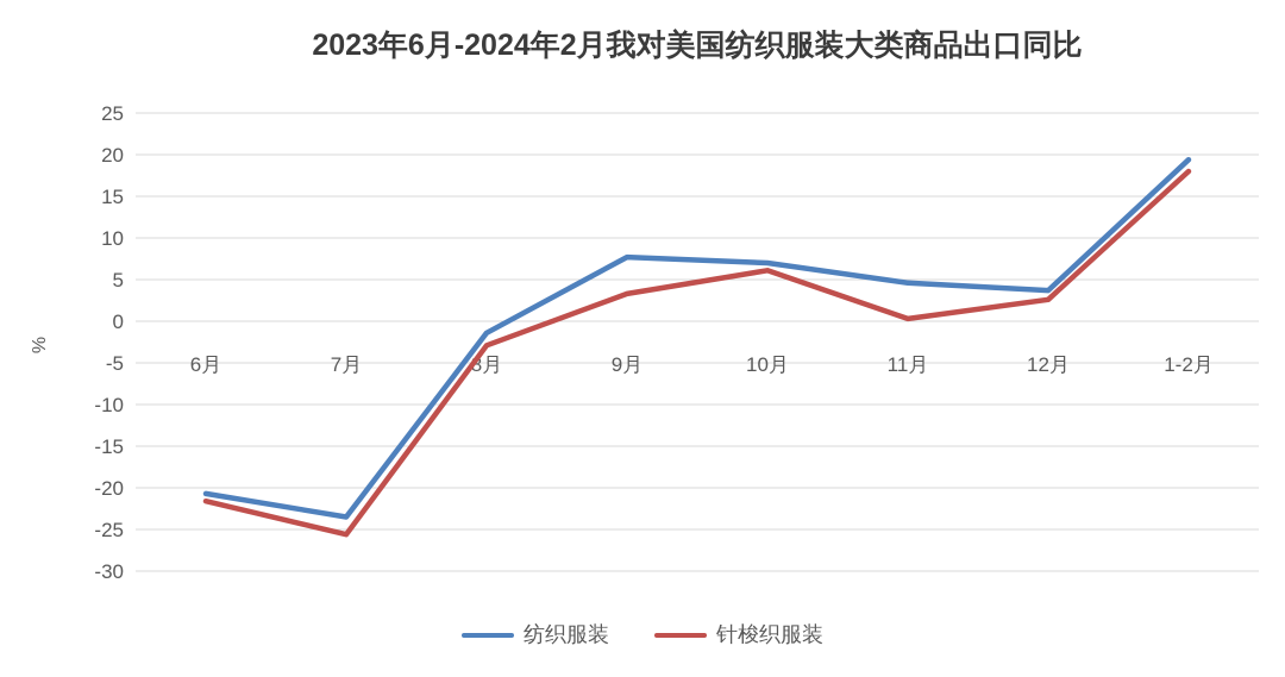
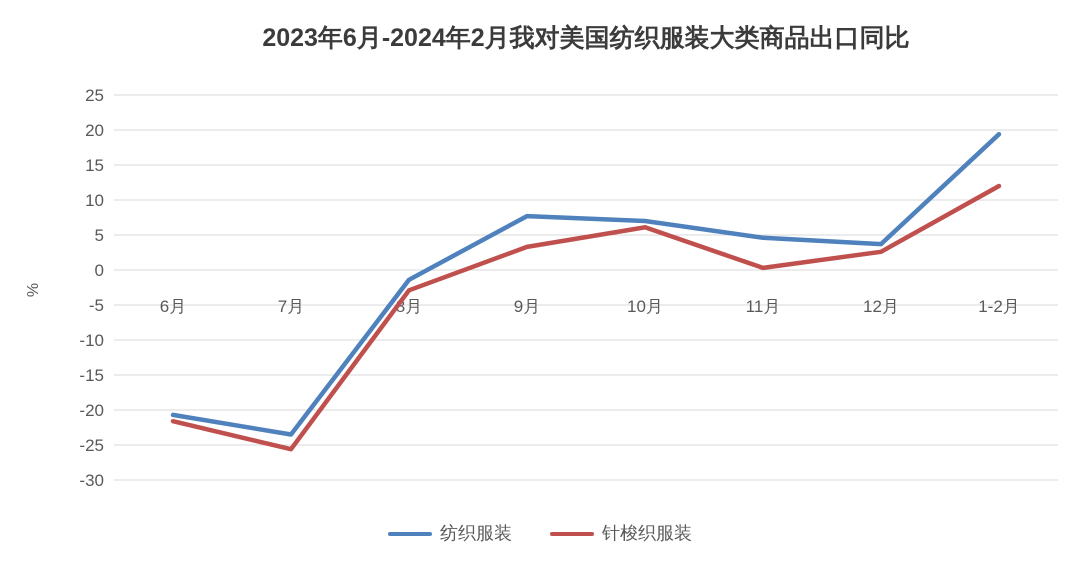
针梭织服装/1-2月: 18 -> 12
